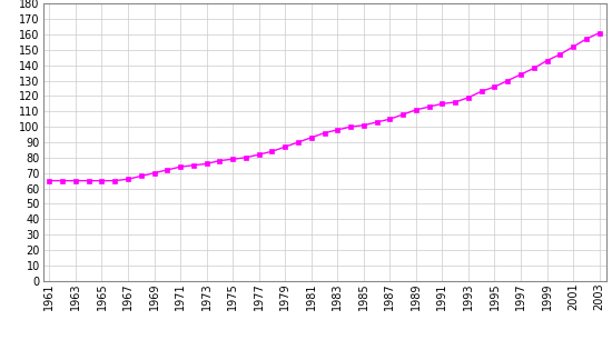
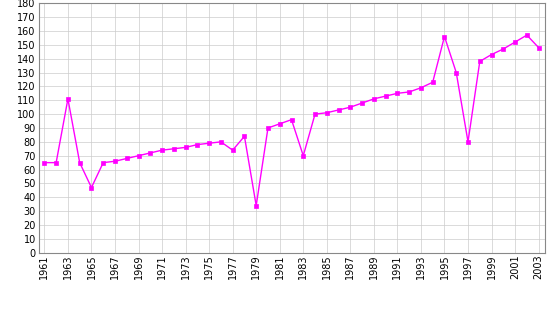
1963: 65 -> 111
1965: 65 -> 47
1977: 82 -> 74
1979: 87 -> 34
1983: 98 -> 70
1995: 126 -> 156
1997: 134 -> 80
2003: 161 -> 148
